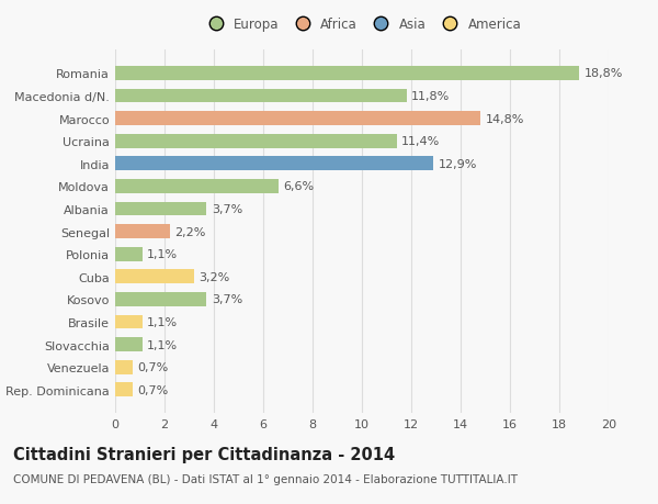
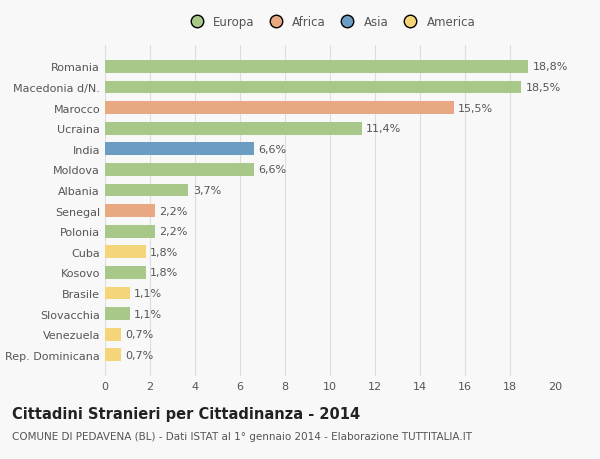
Macedonia d/N.: 11,8% -> 18,5%
Marocco: 14,8% -> 15,5%
India: 12,9% -> 6,6%
Polonia: 1,1% -> 2,2%
Cuba: 3,2% -> 1,8%
Kosovo: 3,7% -> 1,8%
